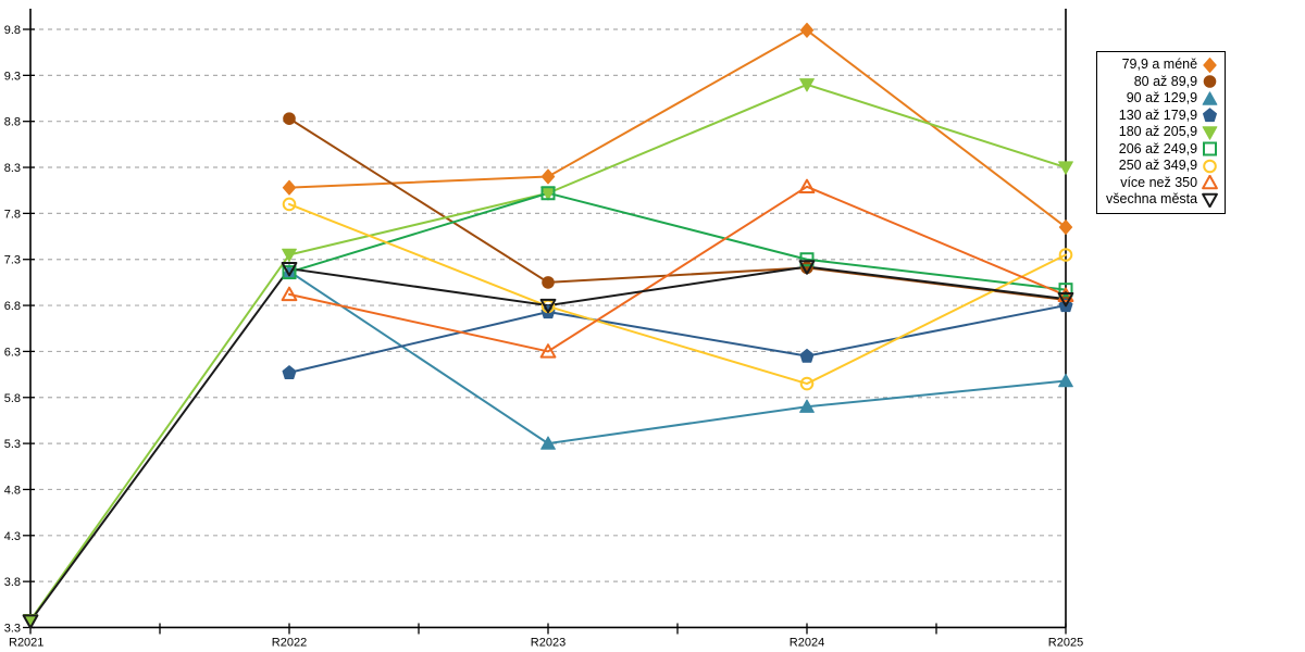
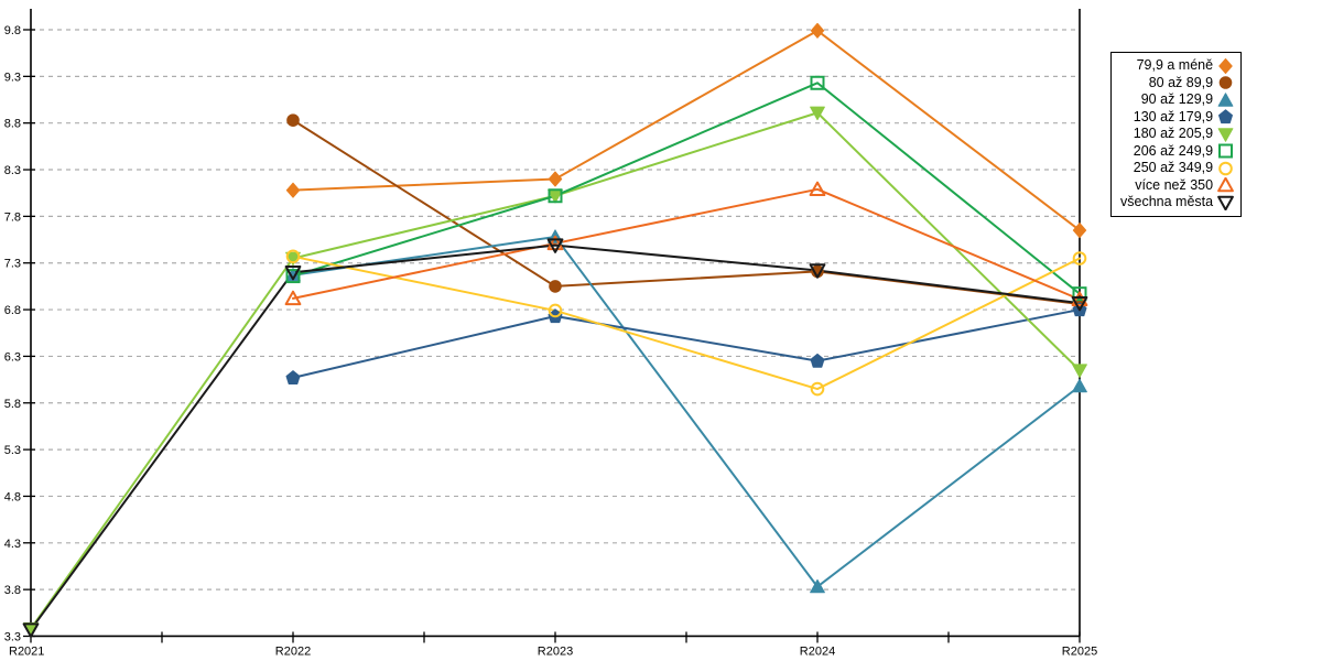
250 až 349,9/R2022: 7.9 -> 7.4
90 až 129,9/R2023: 5.3 -> 7.6
více než 350/R2023: 6.3 -> 7.5
všechna města/R2023: 6.8 -> 7.5
90 až 129,9/R2024: 5.7 -> 3.8
180 až 205,9/R2024: 9.2 -> 8.9
206 až 249,9/R2024: 7.3 -> 9.2
180 až 205,9/R2025: 8.3 -> 6.2
